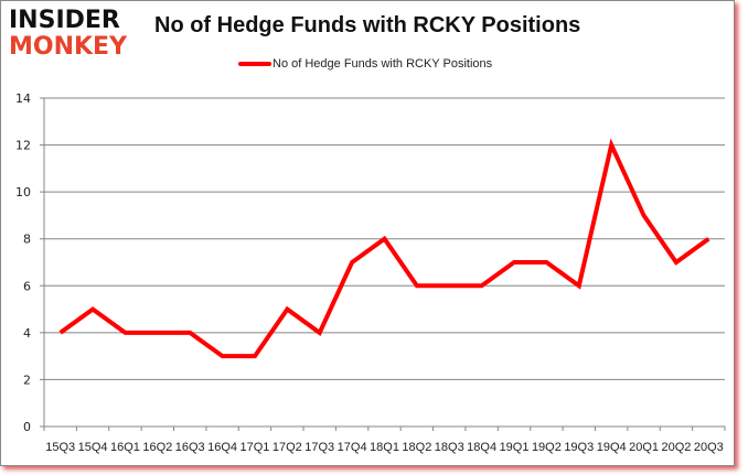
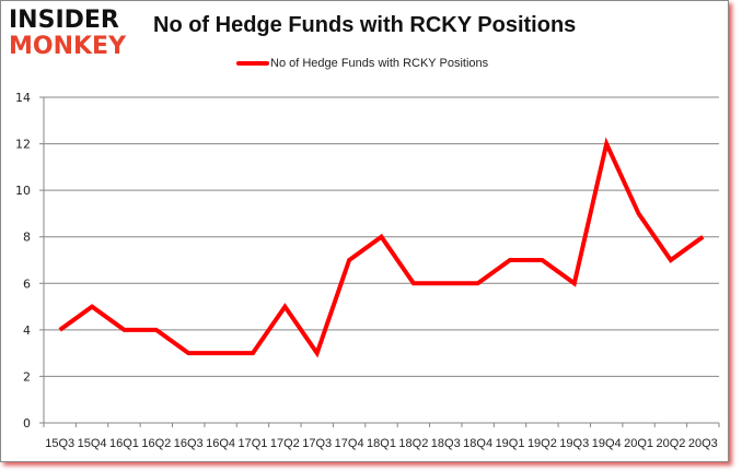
16Q3: 4 -> 3
17Q3: 4 -> 3
